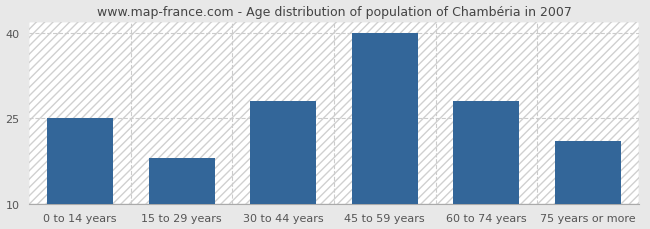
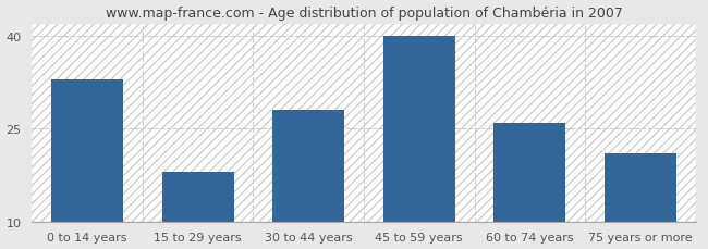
0 to 14 years: 25 -> 33
60 to 74 years: 28 -> 26
